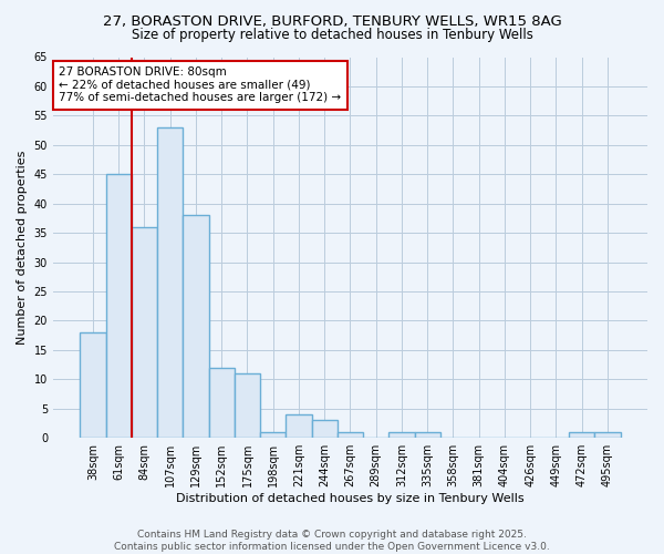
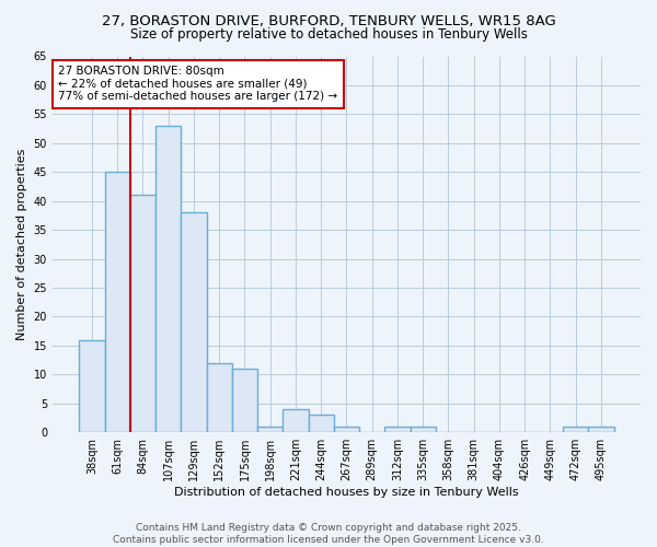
38sqm: 18 -> 16
84sqm: 36 -> 41
